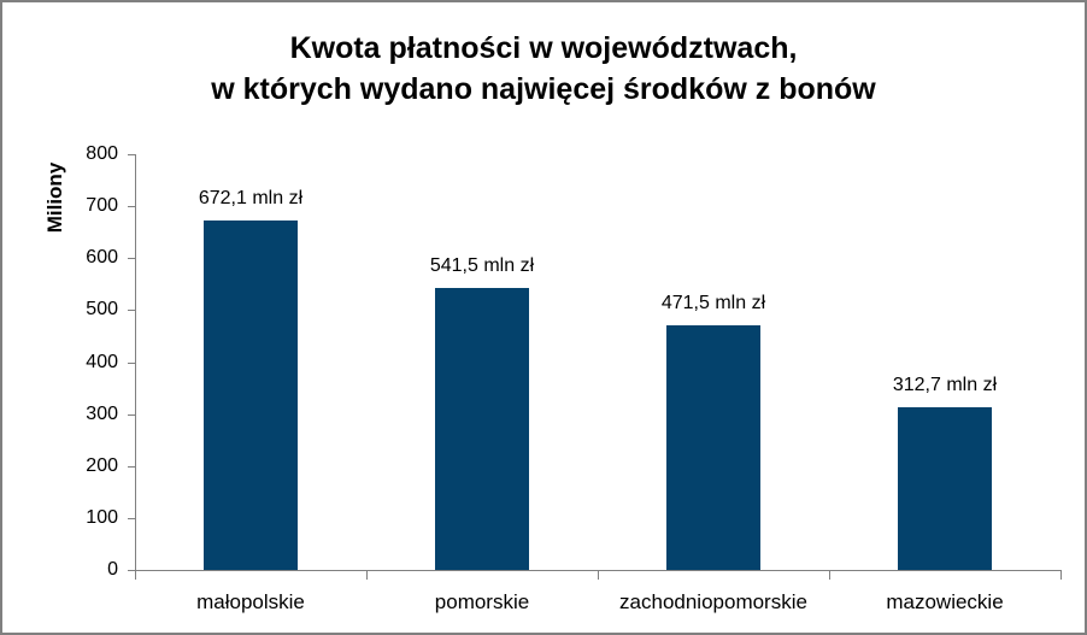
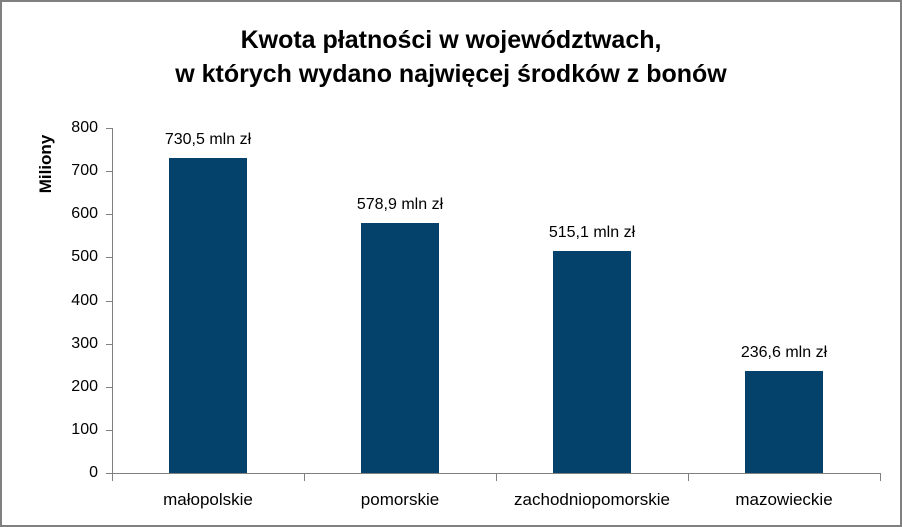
małopolskie: 672,1 -> 730,5
pomorskie: 541,5 -> 578,9
zachodniopomorskie: 471,5 -> 515,1
mazowieckie: 312,7 -> 236,6
